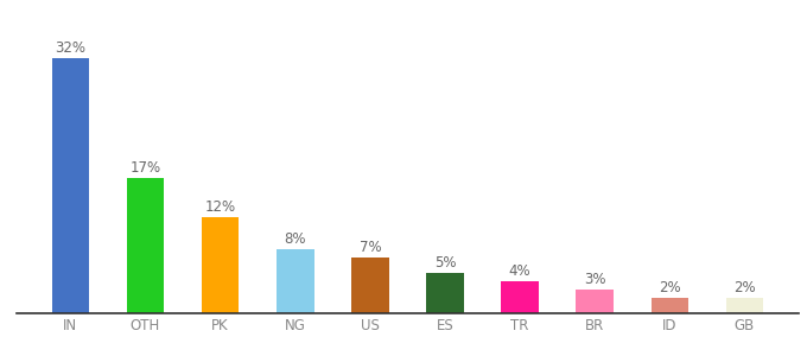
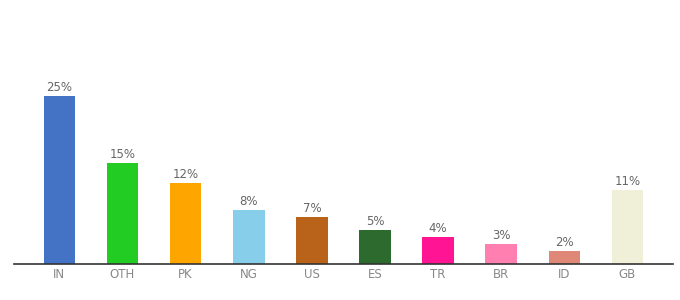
IN: 32% -> 25%
OTH: 17% -> 15%
GB: 2% -> 11%
